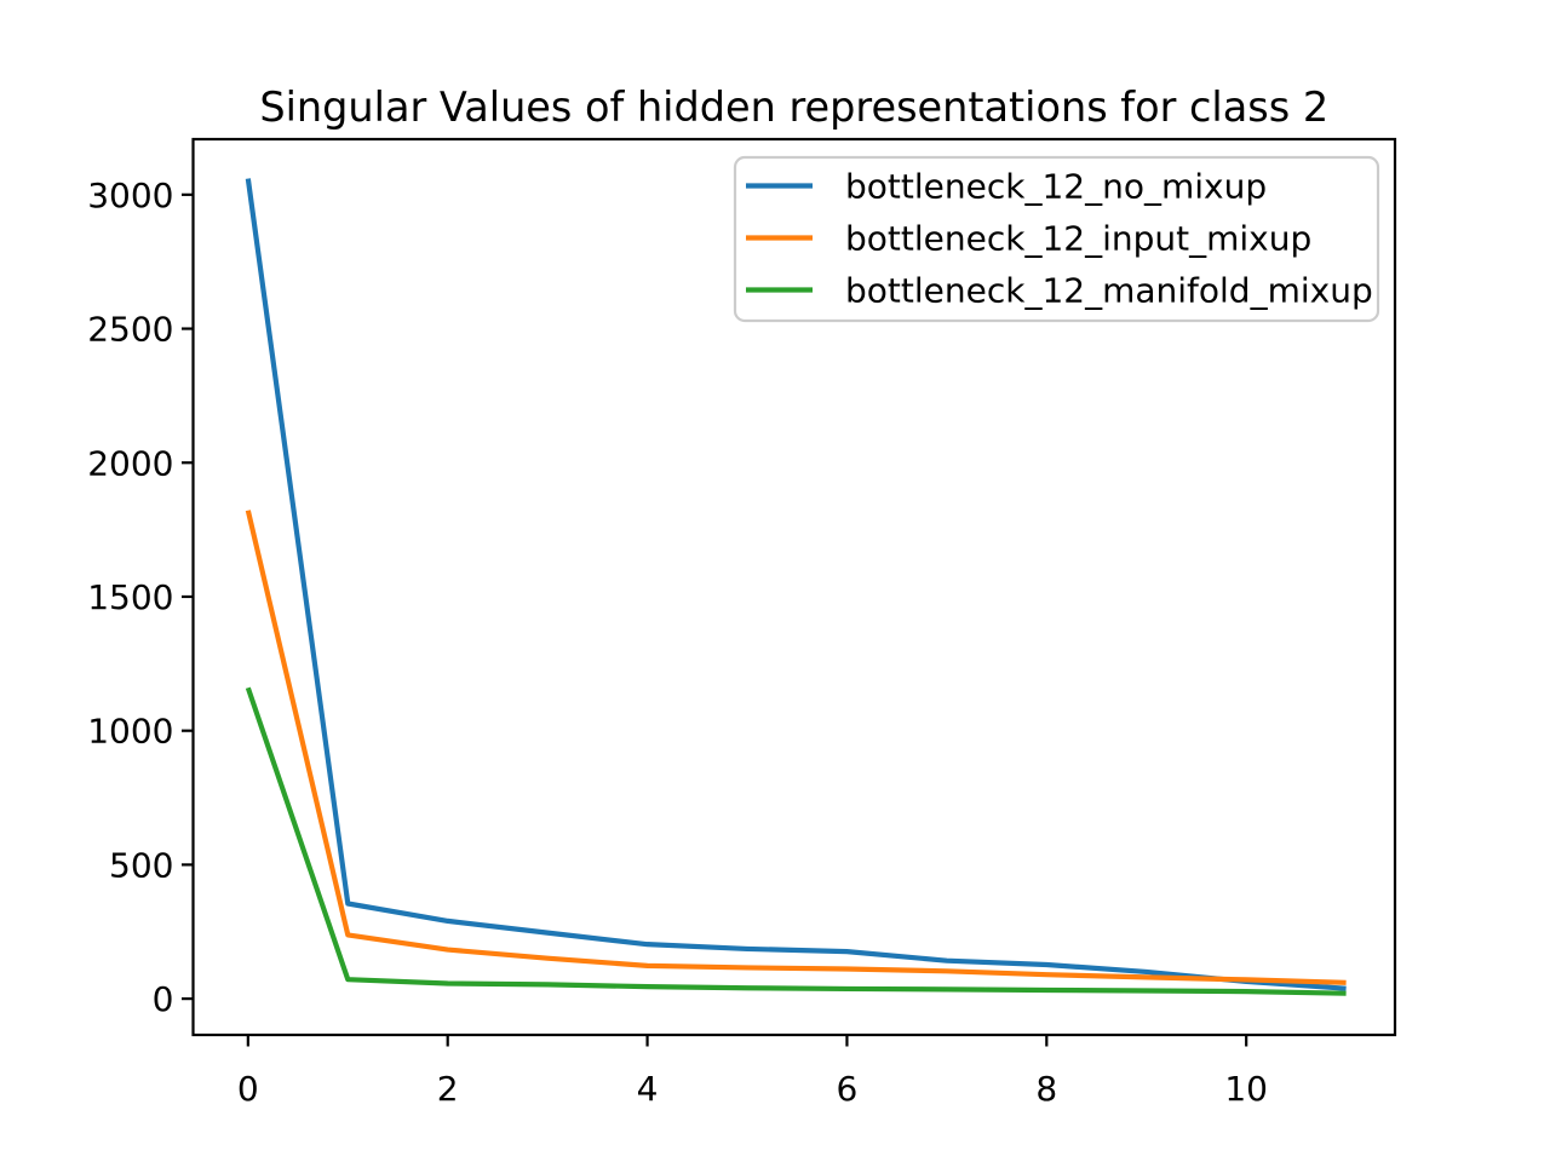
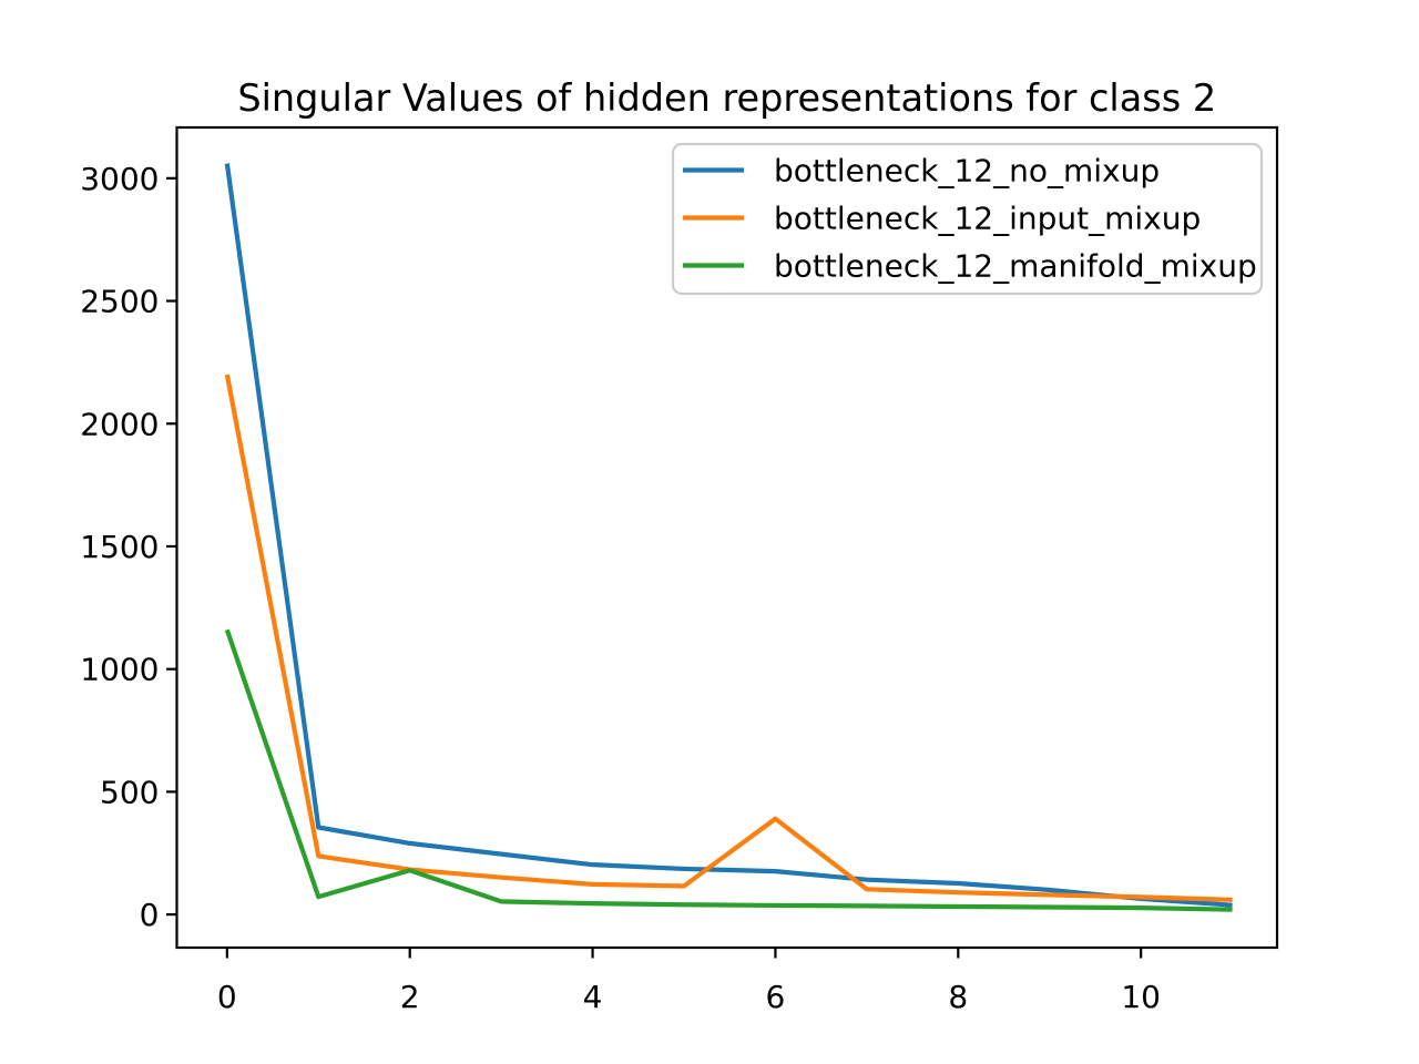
bottleneck_12_input_mixup/0: 1820 -> 2200
bottleneck_12_manifold_mixup/2: 60 -> 180
bottleneck_12_input_mixup/6: 110 -> 390
